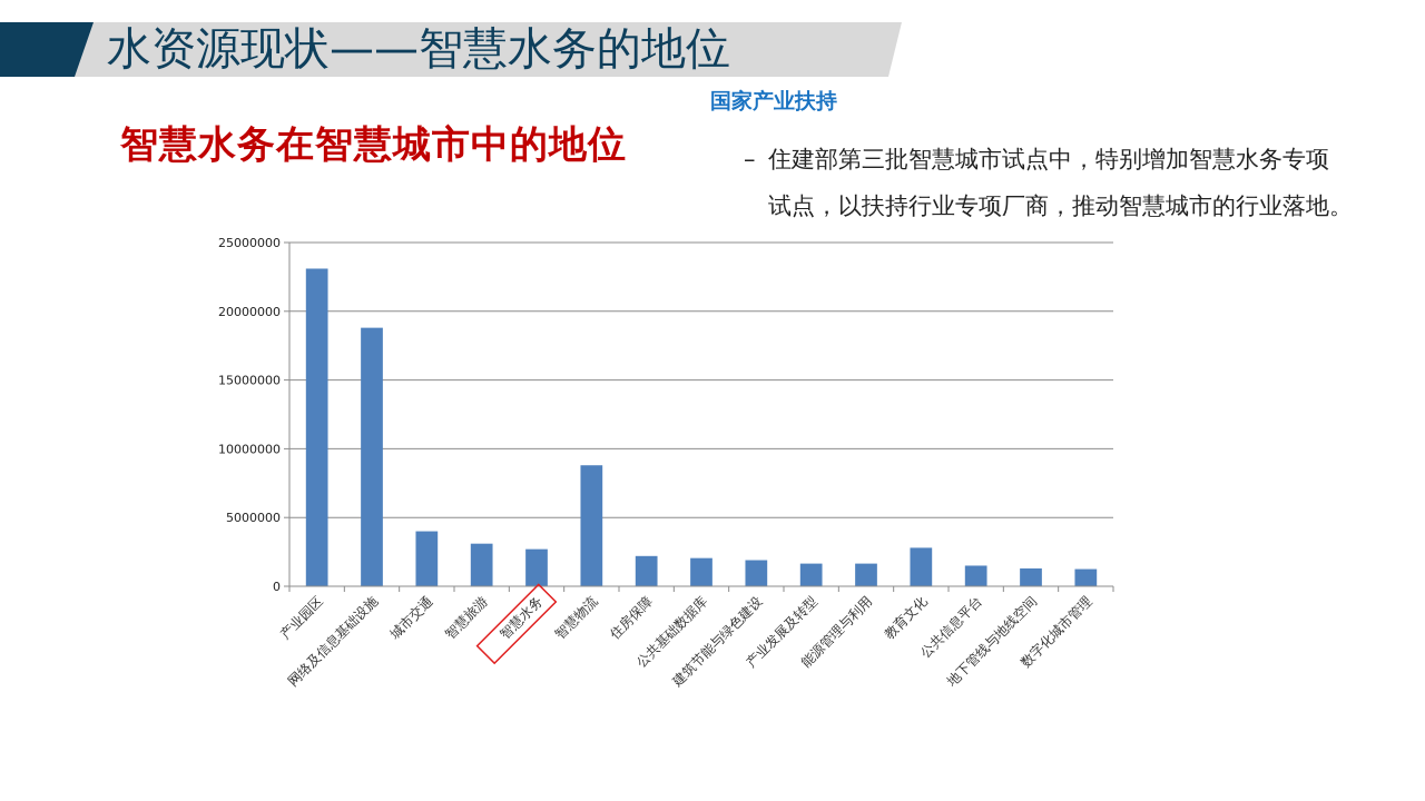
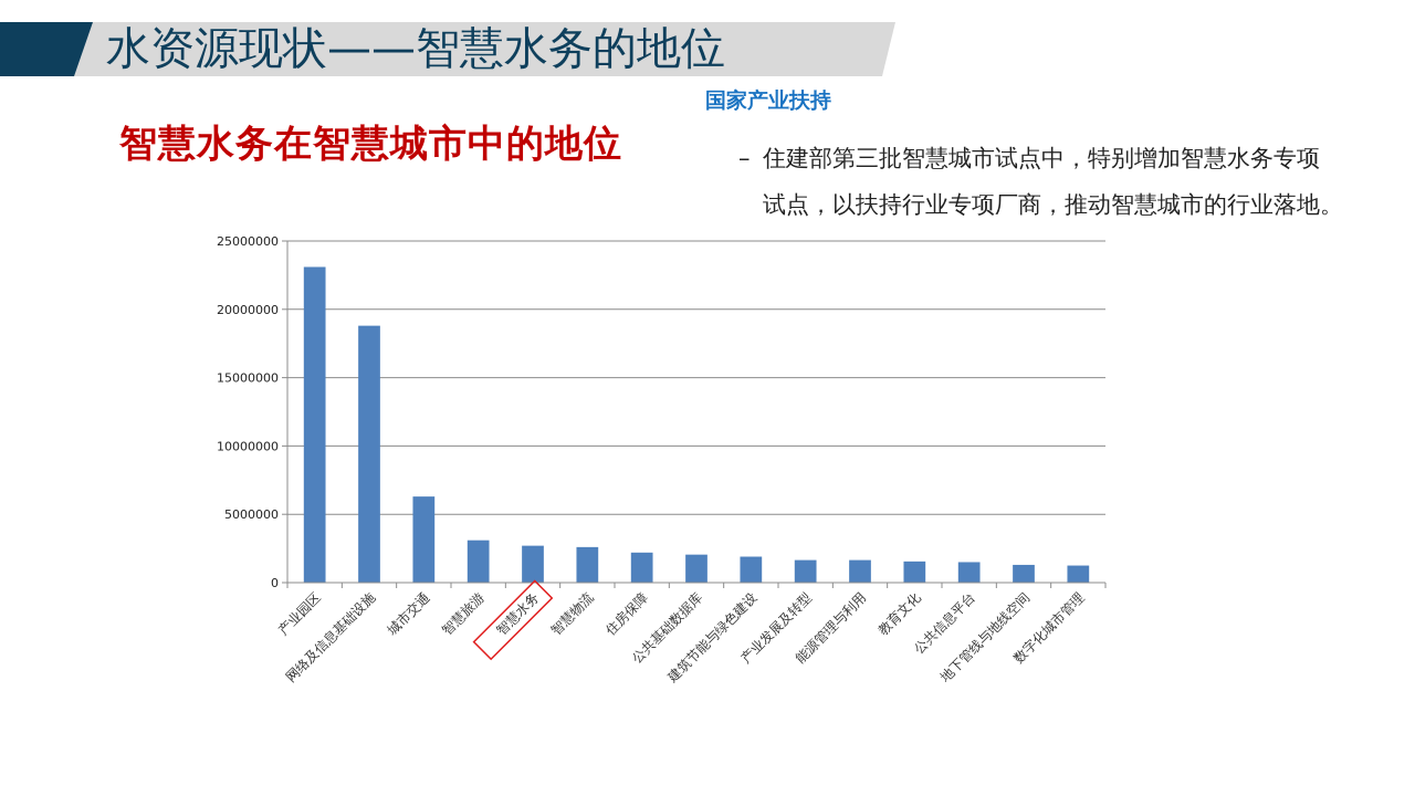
城市交通: 4000000 -> 6300000
智慧物流: 8800000 -> 2600000
教育文化: 2800000 -> 1600000
